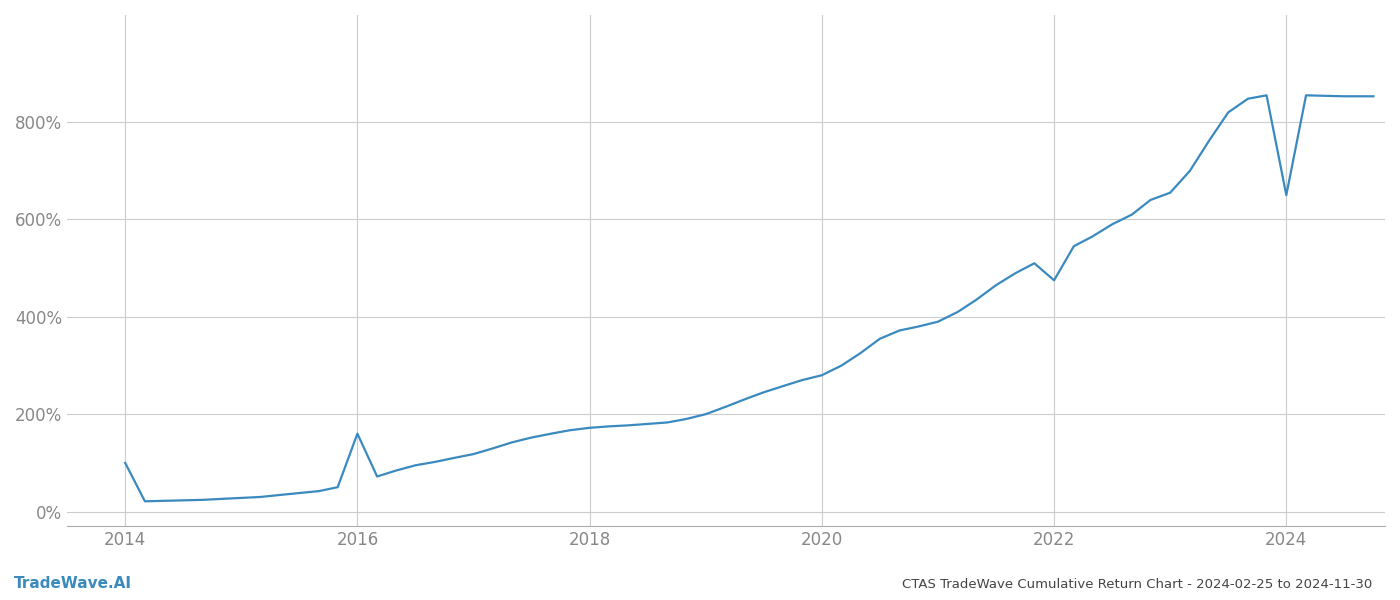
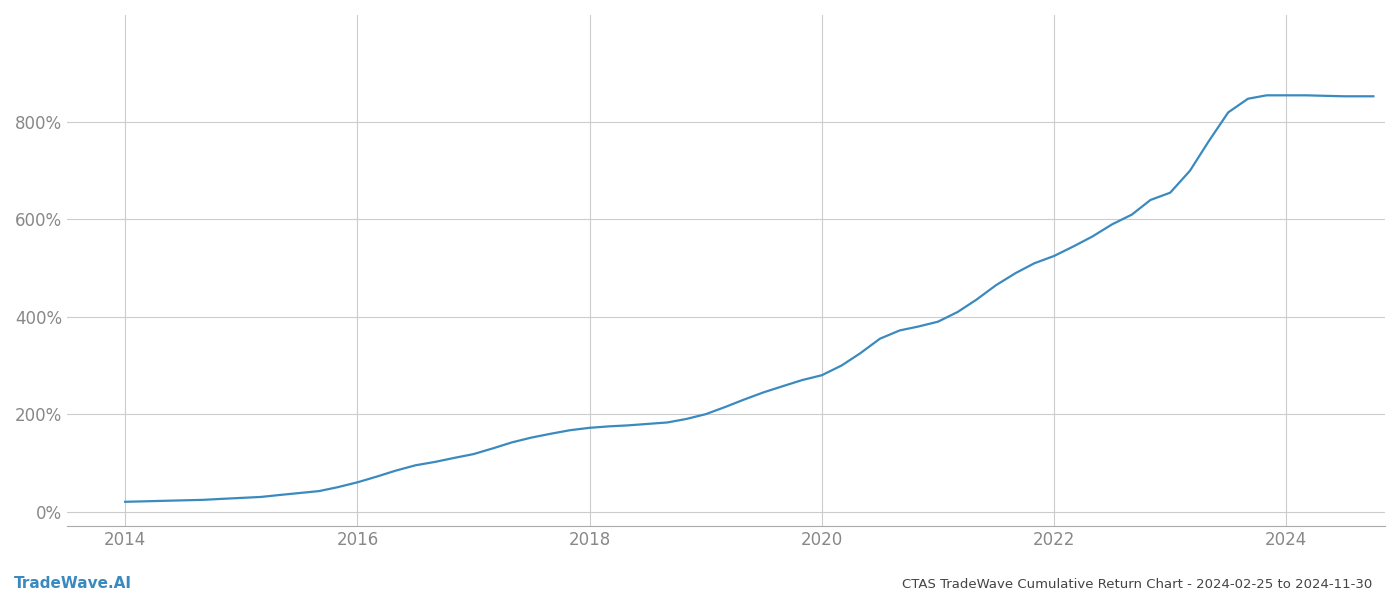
2014: 100% -> 20%
2016: 160% -> 60%
2022: 475% -> 525%
2024: 650% -> 855%
